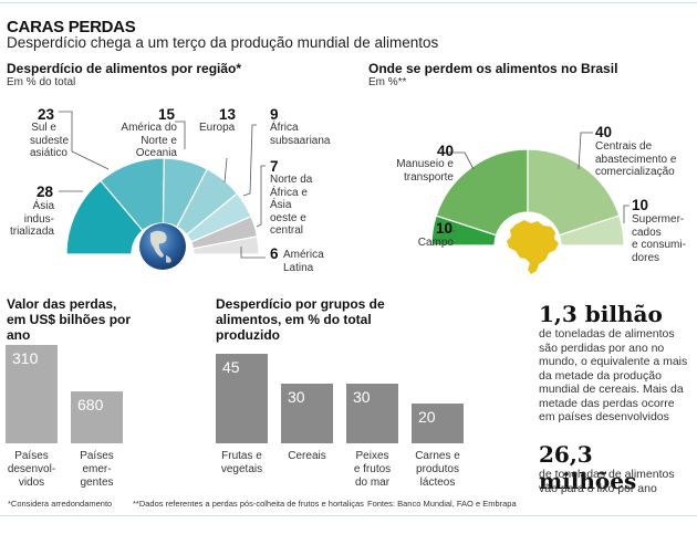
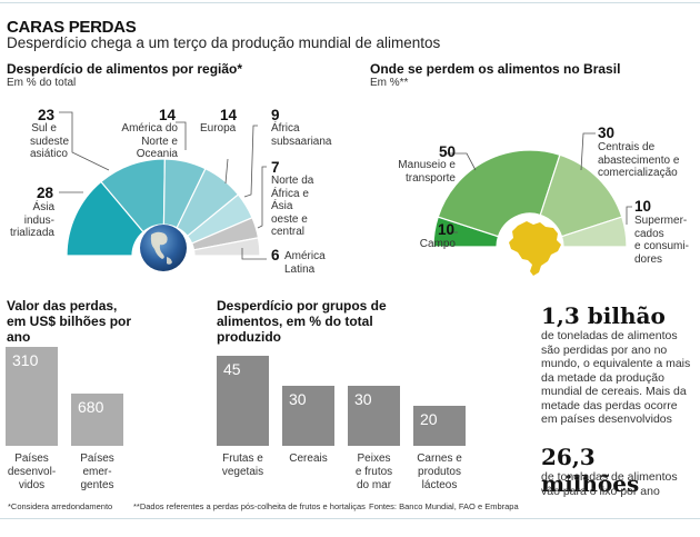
Desperdício de alimentos por região*/América do Norte e Oceania: 15 -> 14
Desperdício de alimentos por região*/Europa: 13 -> 14
Onde se perdem os alimentos no Brasil/Manuseio e transporte: 40 -> 50
Onde se perdem os alimentos no Brasil/Centrais de abastecimento e comercialização: 40 -> 30
